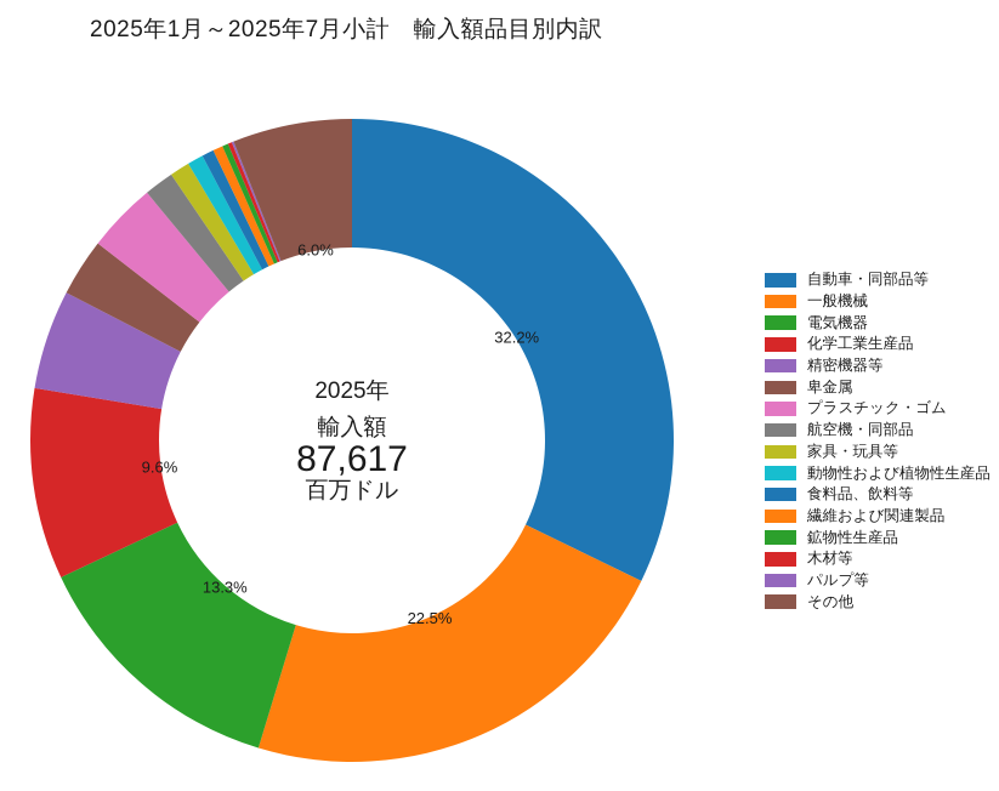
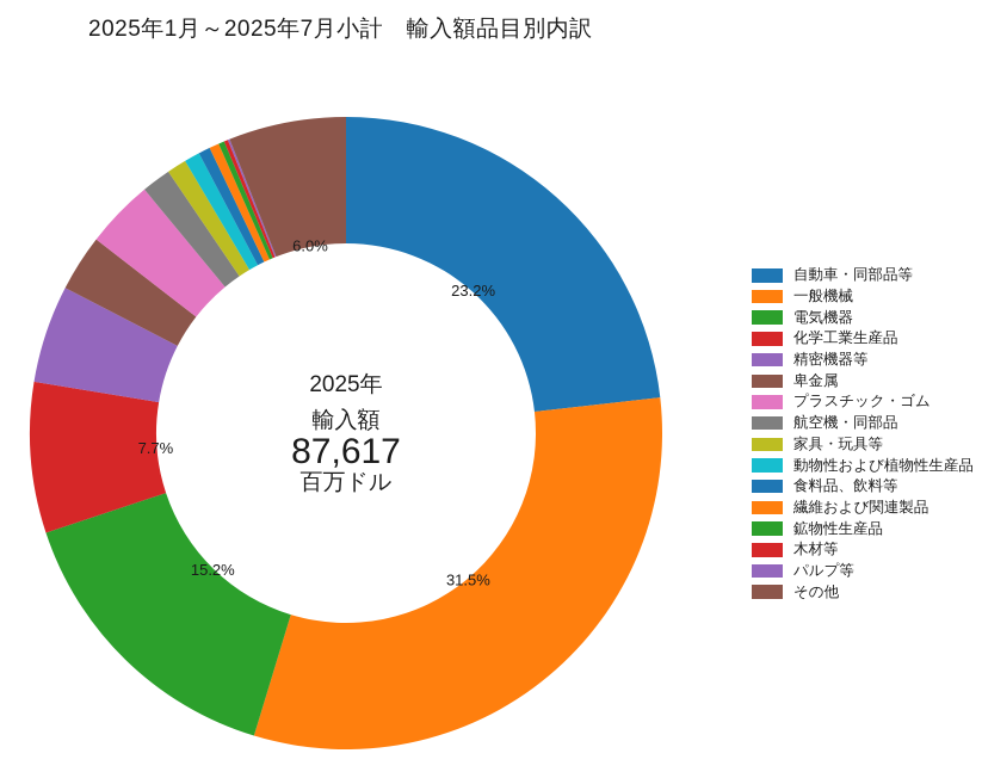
自動車・同部品等: 32.2% -> 23.2%
一般機械: 22.5% -> 31.5%
電気機器: 13.3% -> 15.2%
化学工業生産品: 9.6% -> 7.7%
